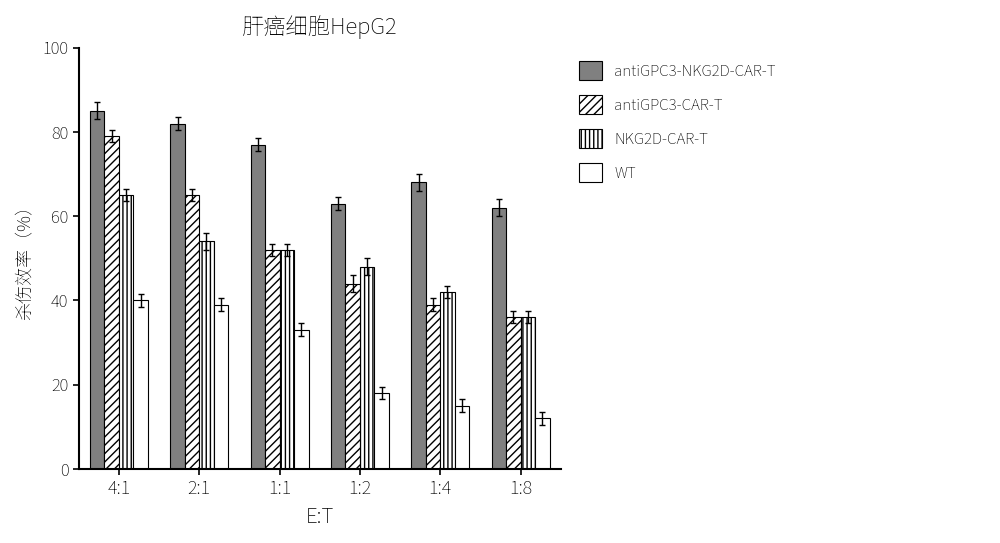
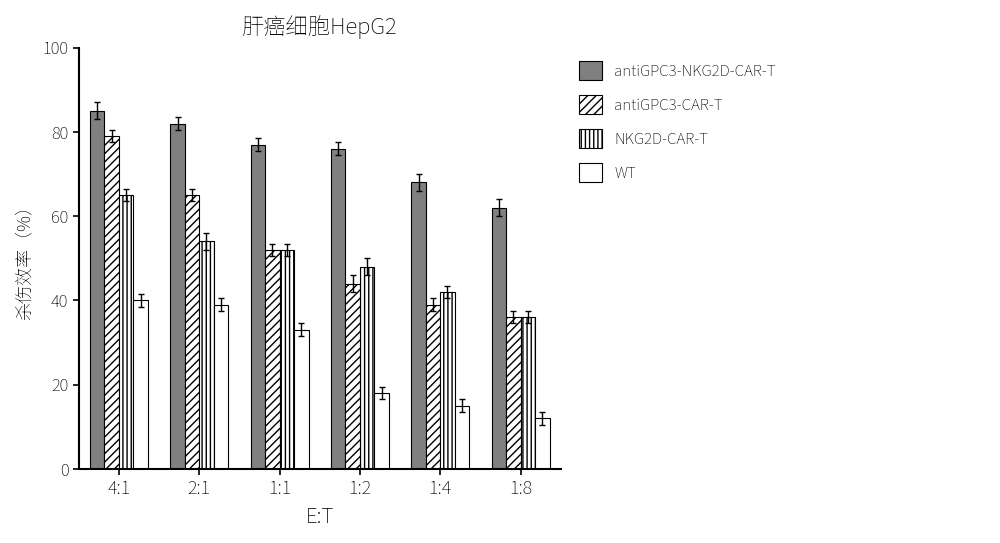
antiGPC3-NKG2D-CAR-T/1:2: 63 -> 76
